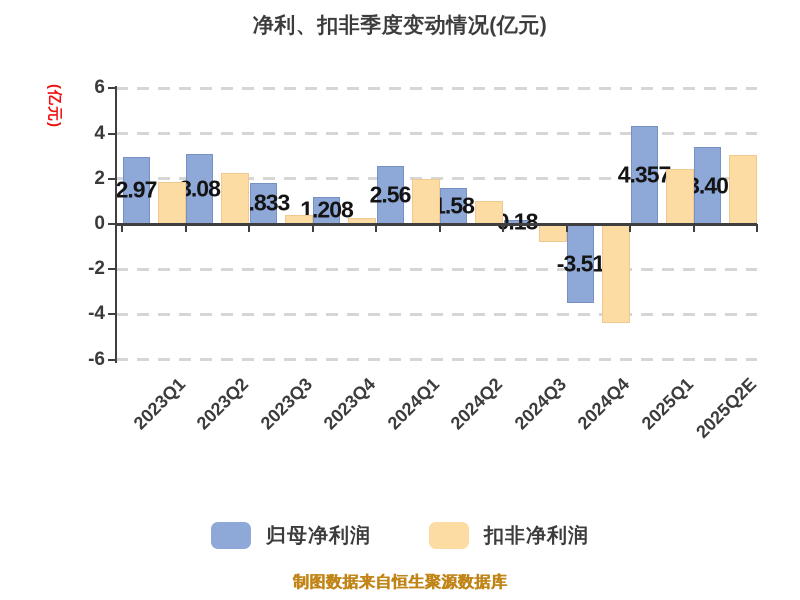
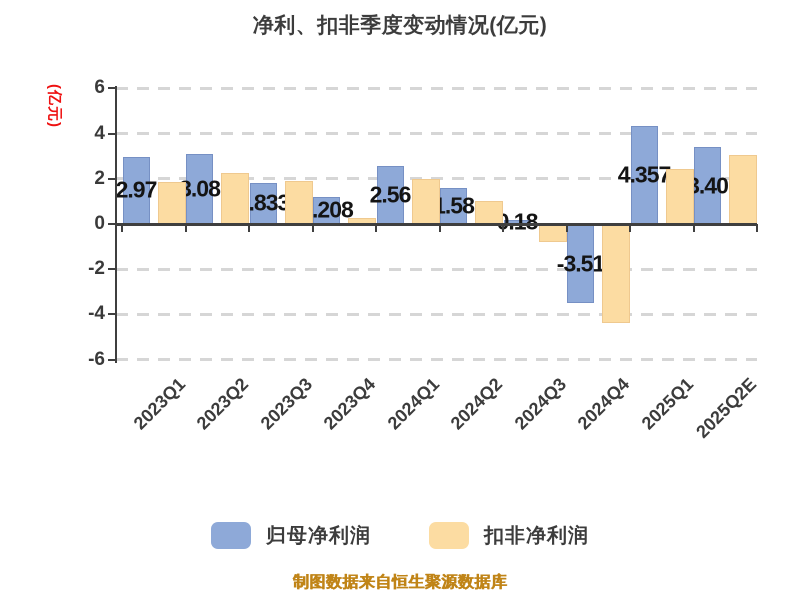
扣非净利润/2023Q3: 0.4 -> 1.9
